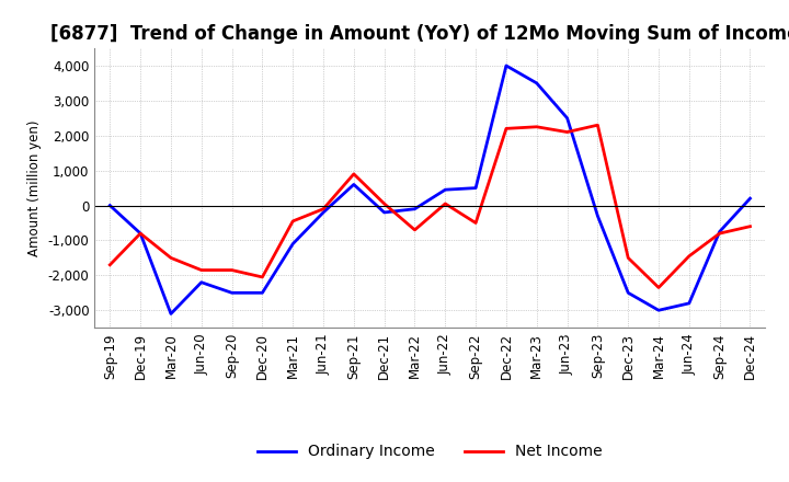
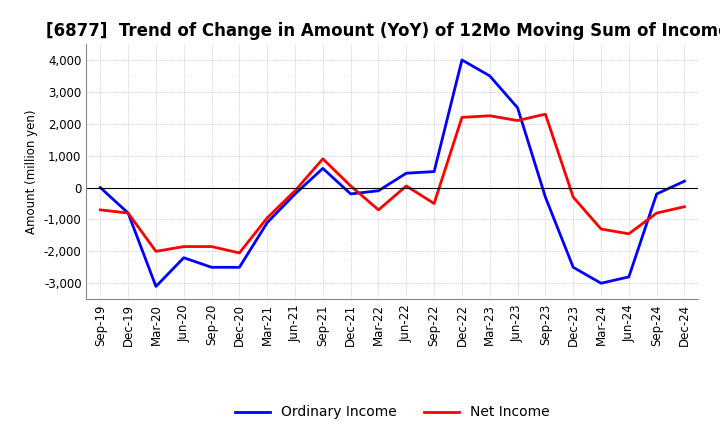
Net Income/Sep-19: -1,700 -> -700
Net Income/Mar-20: -1,500 -> -2,000
Net Income/Mar-21: -450 -> -950
Net Income/Dec-23: -1,500 -> -300
Net Income/Mar-24: -2,350 -> -1,300
Ordinary Income/Sep-24: -750 -> -200
